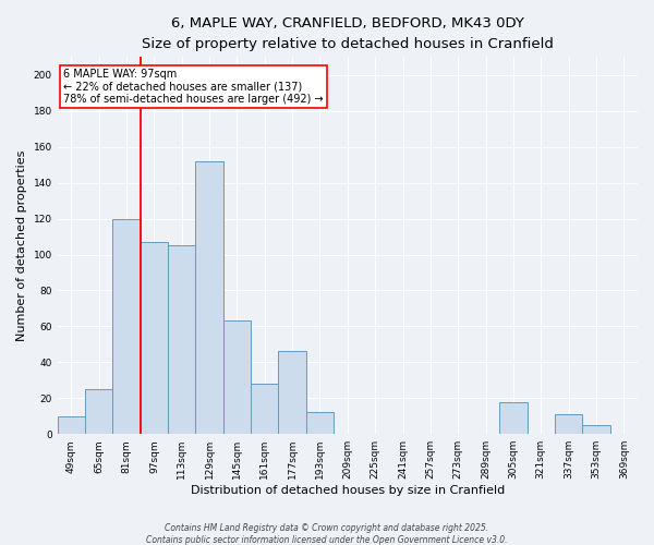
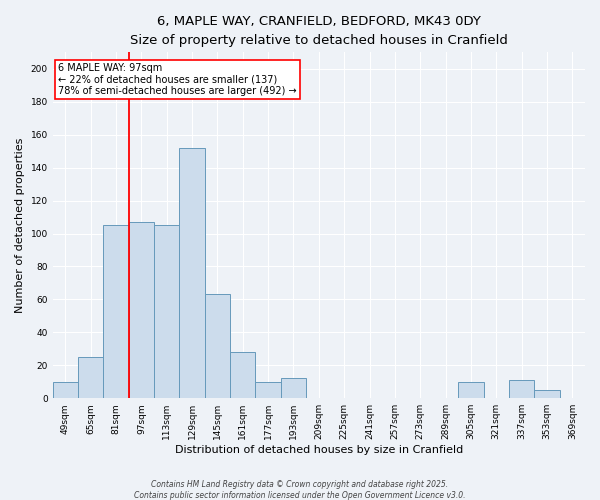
81sqm: 120 -> 105
177sqm: 46 -> 10
305sqm: 18 -> 10
